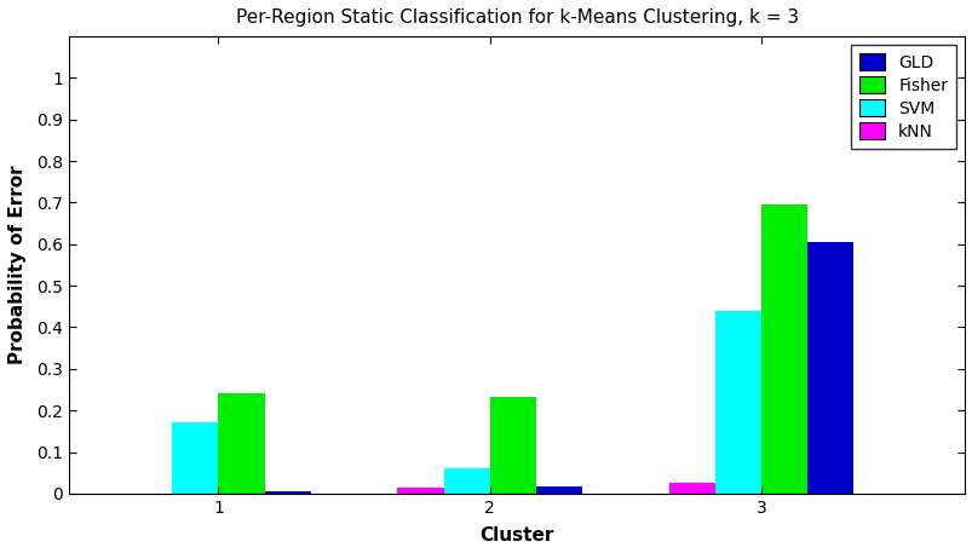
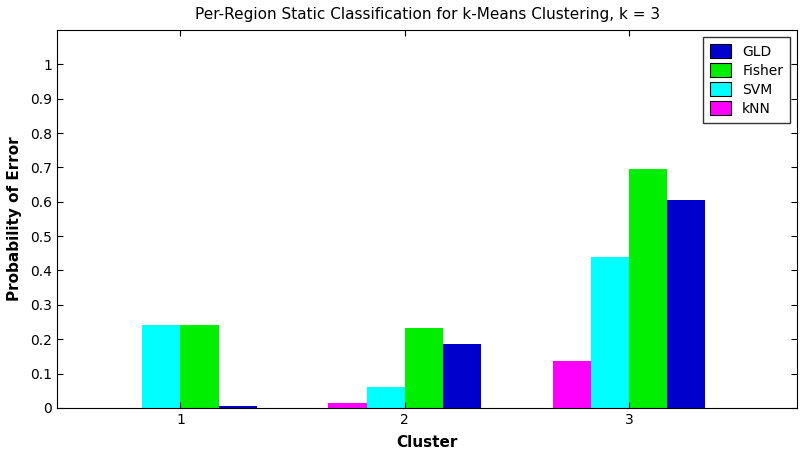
SVM/1: 0.170 -> 0.240
GLD/2: 0.016 -> 0.185
kNN/3: 0.025 -> 0.135
